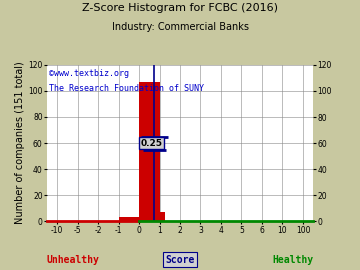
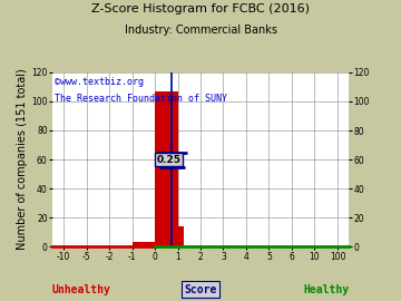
1: 7 -> 14
